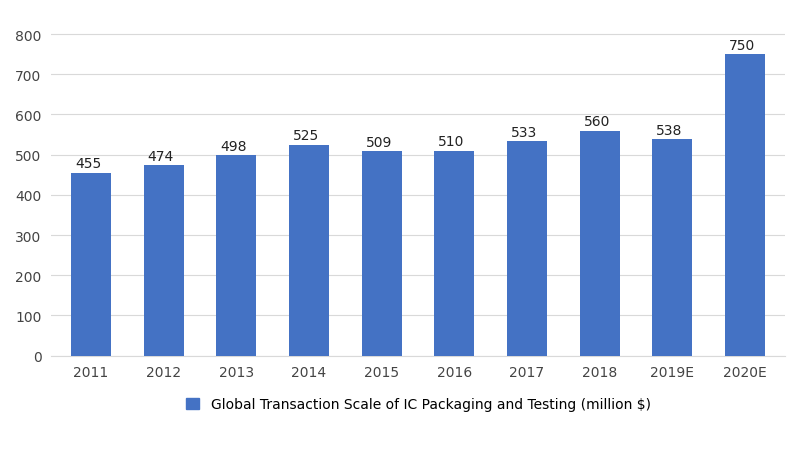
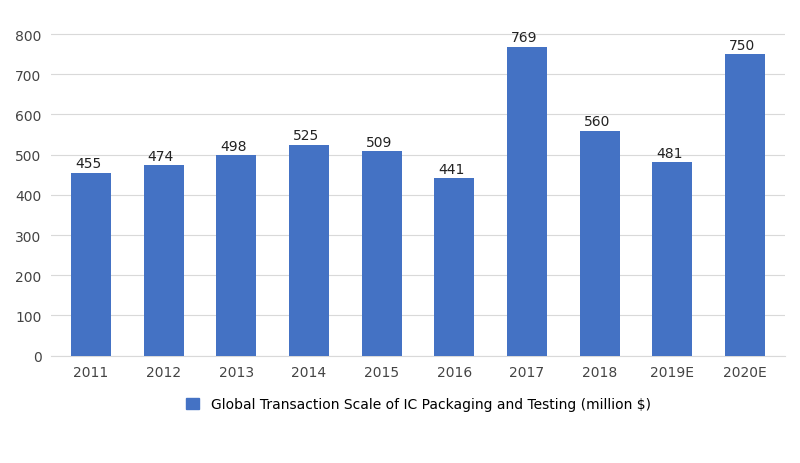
2016: 510 -> 441
2017: 533 -> 769
2019E: 538 -> 481
